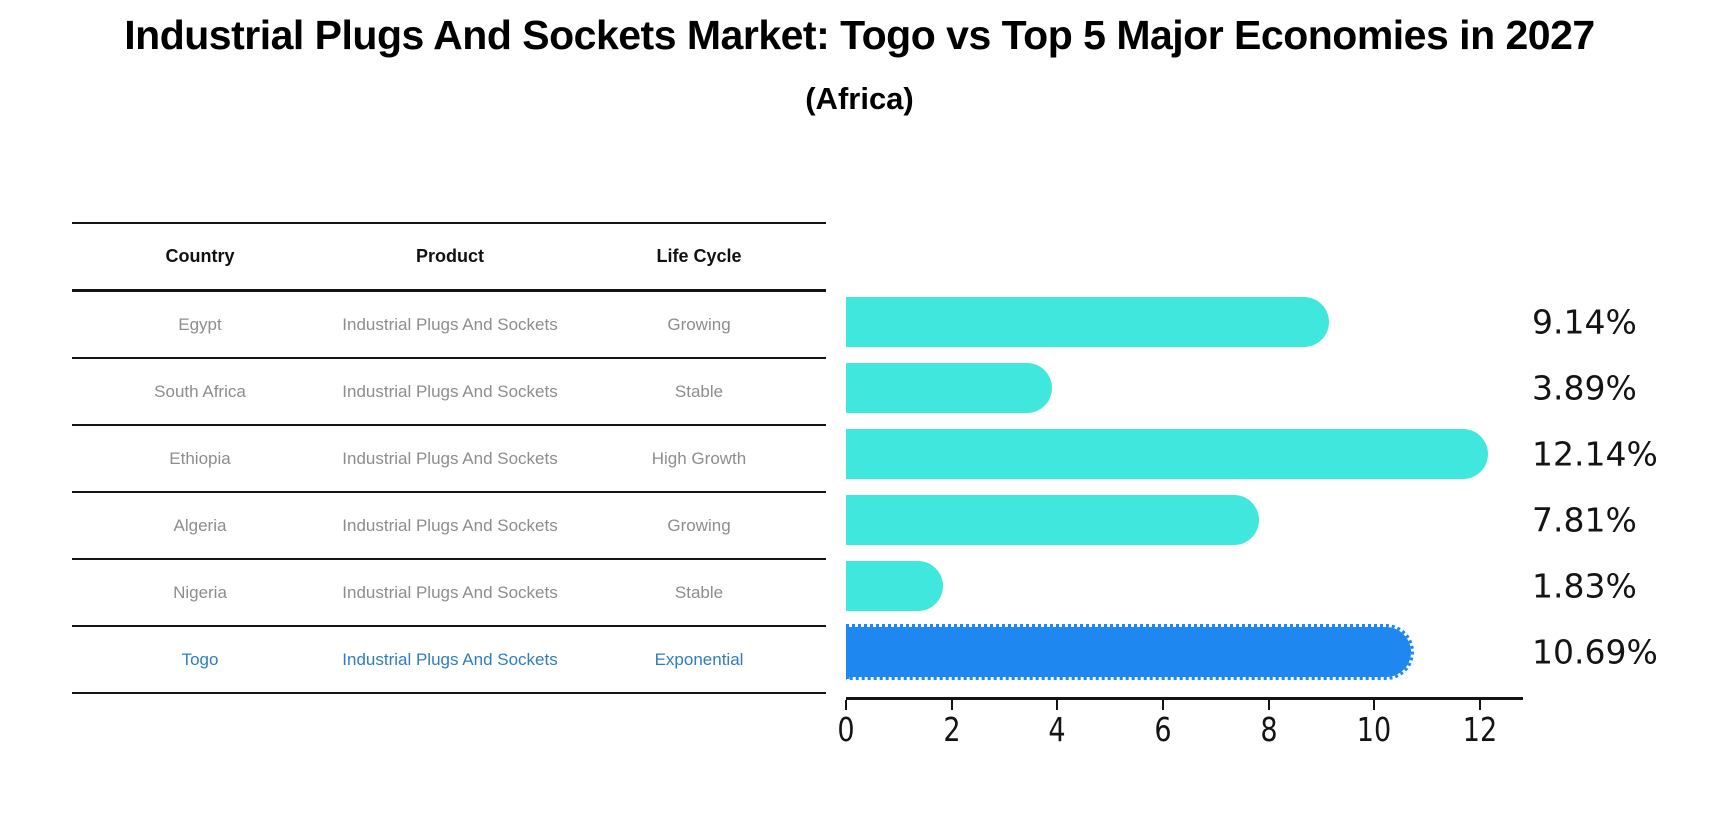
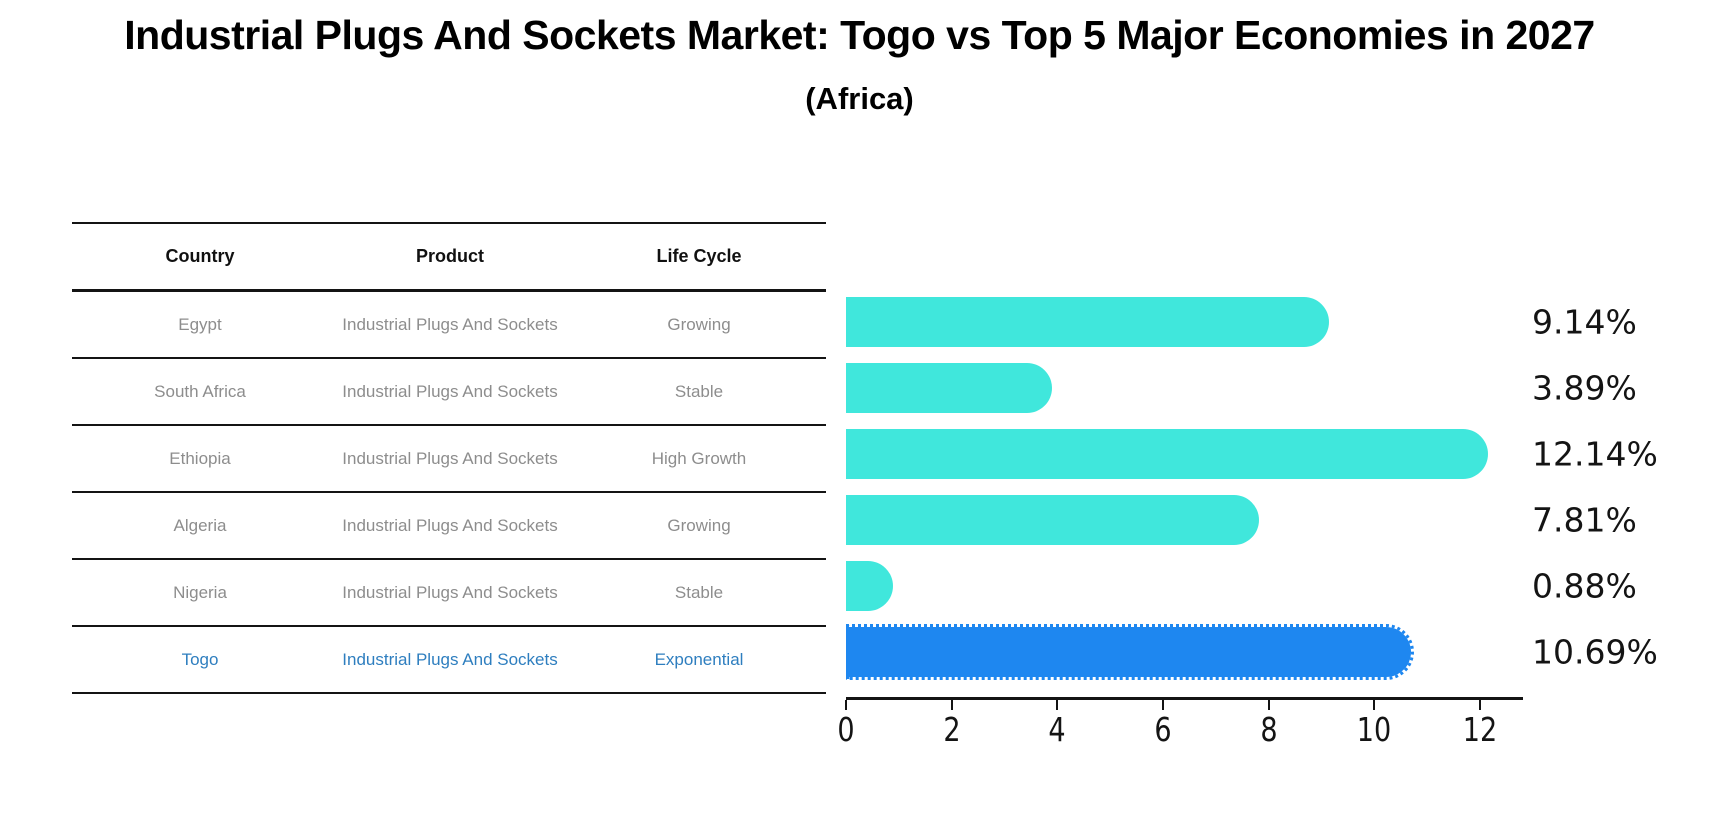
Nigeria: 1.83% -> 0.88%
